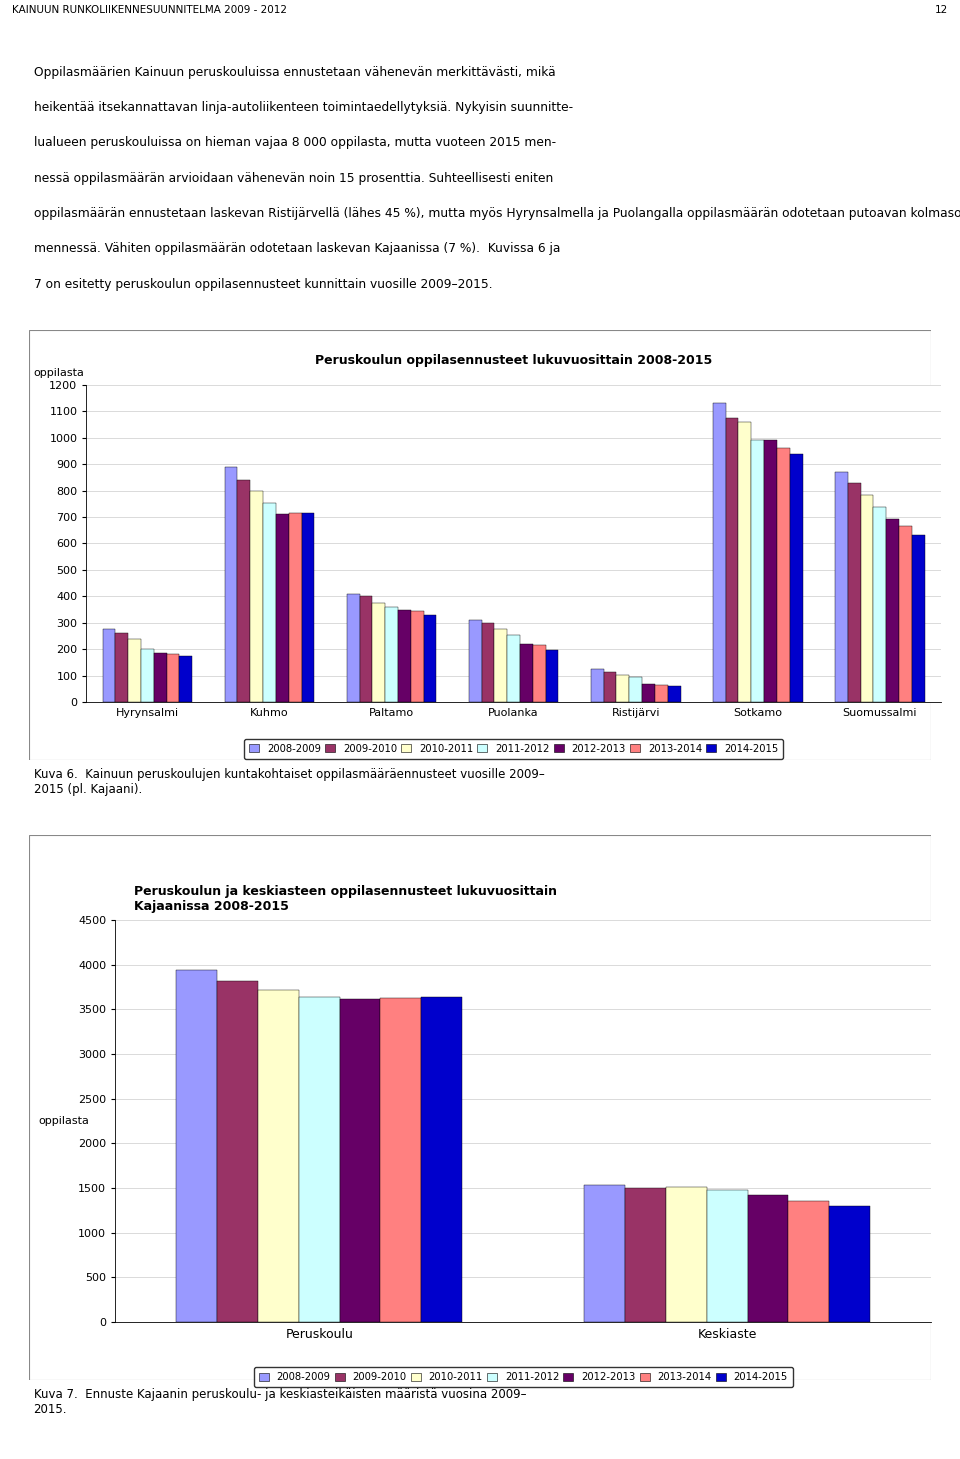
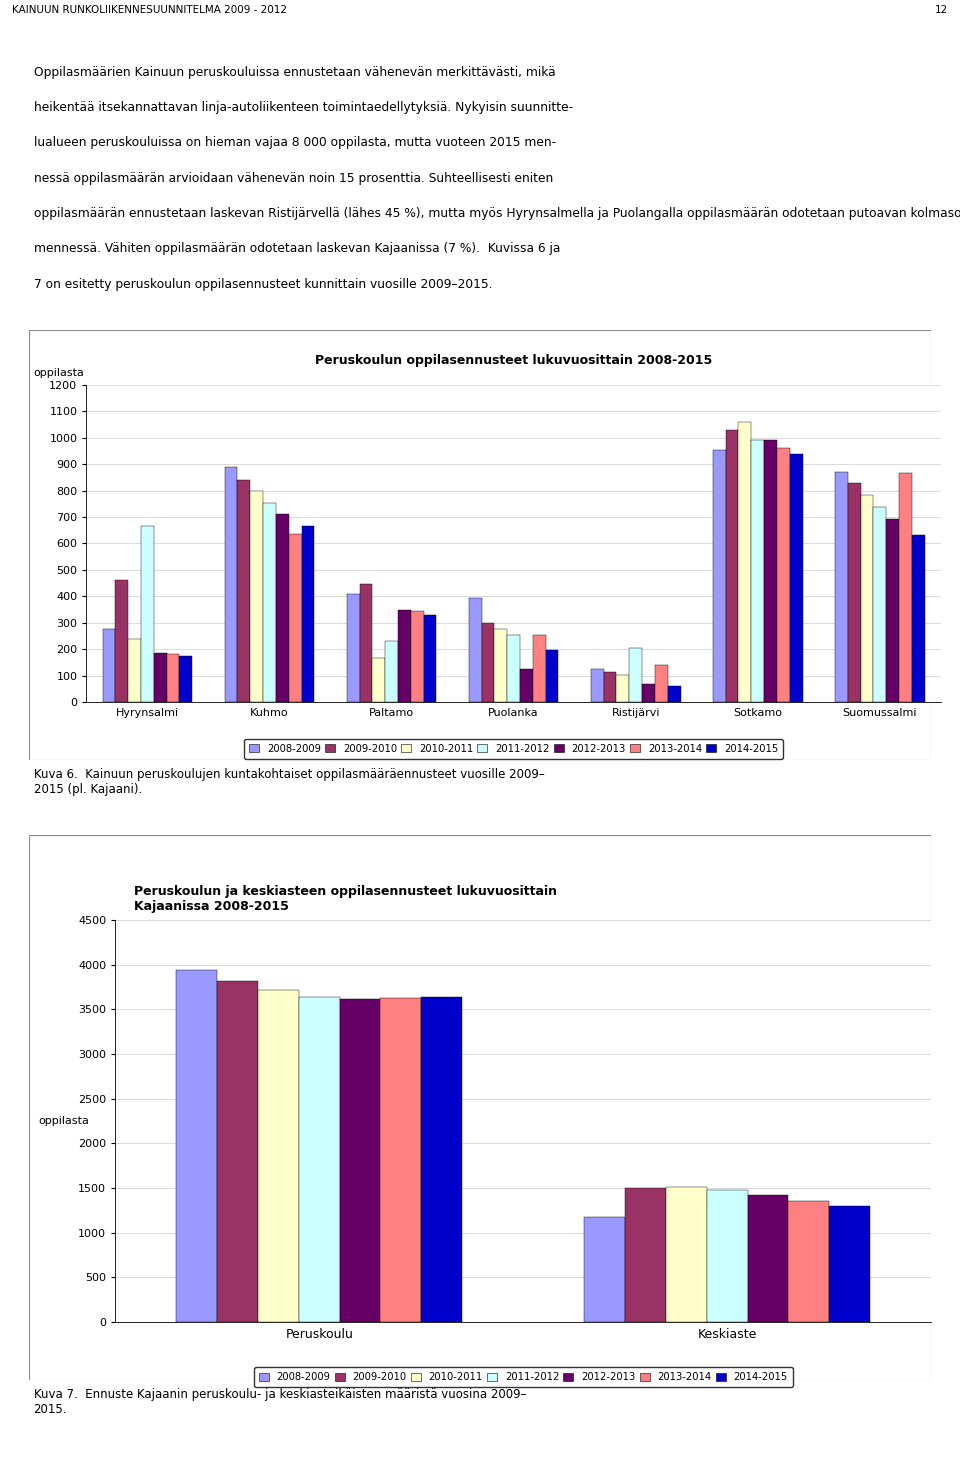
2009-2010/Hyrynsalmi: 260 -> 460
2011-2012/Hyrynsalmi: 200 -> 665
2013-2014/Kuhmo: 715 -> 635
2014-2015/Kuhmo: 715 -> 665
2009-2010/Paltamo: 402 -> 445
2010-2011/Paltamo: 375 -> 165
2011-2012/Paltamo: 360 -> 230
2008-2009/Puolanka: 310 -> 395
2012-2013/Puolanka: 220 -> 125
2013-2014/Puolanka: 215 -> 255
2011-2012/Ristijärvi: 93 -> 205
2013-2014/Ristijärvi: 65 -> 140
2008-2009/Sotkamo: 1130 -> 955
2009-2010/Sotkamo: 1075 -> 1030
2013-2014/Suomussalmi: 665 -> 865
2008-2009/Keskiaste: 1540 -> 1180
